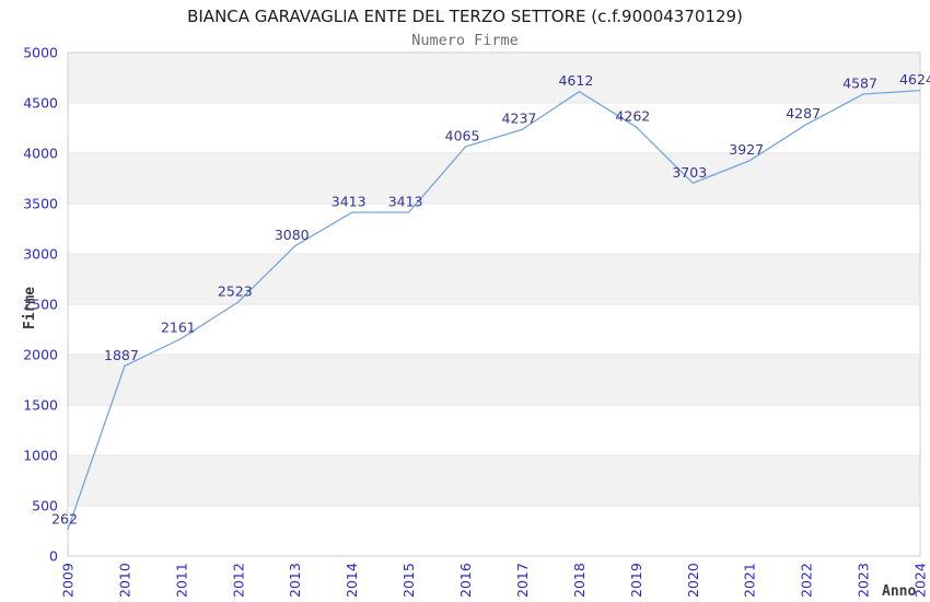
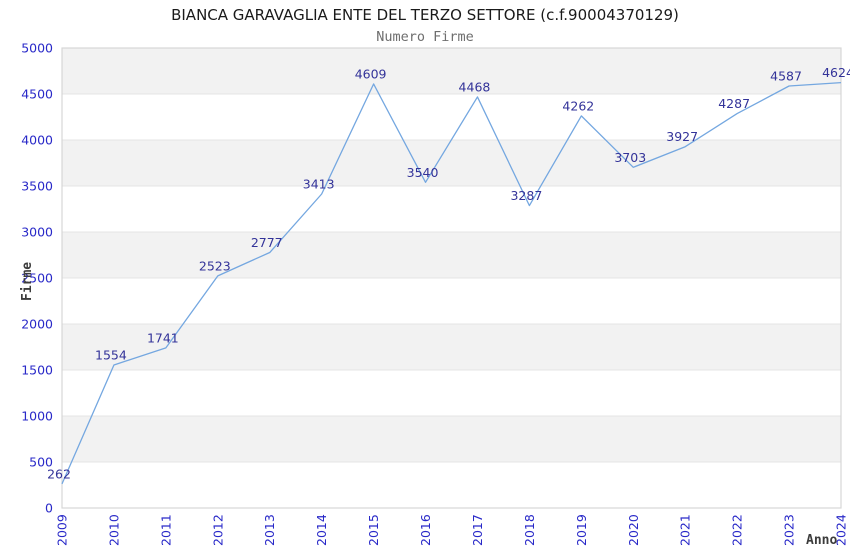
2010: 1887 -> 1554
2011: 2161 -> 1741
2013: 3080 -> 2777
2015: 3413 -> 4609
2016: 4065 -> 3540
2017: 4237 -> 4468
2018: 4612 -> 3287
